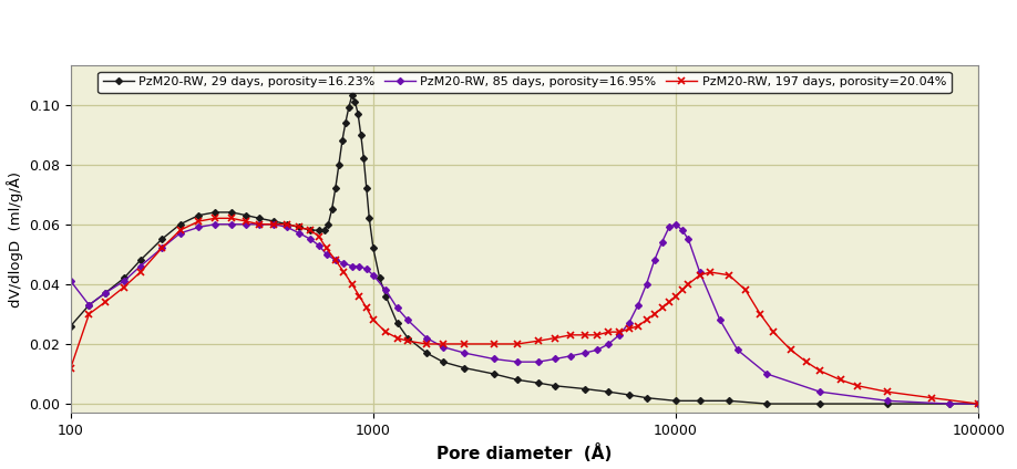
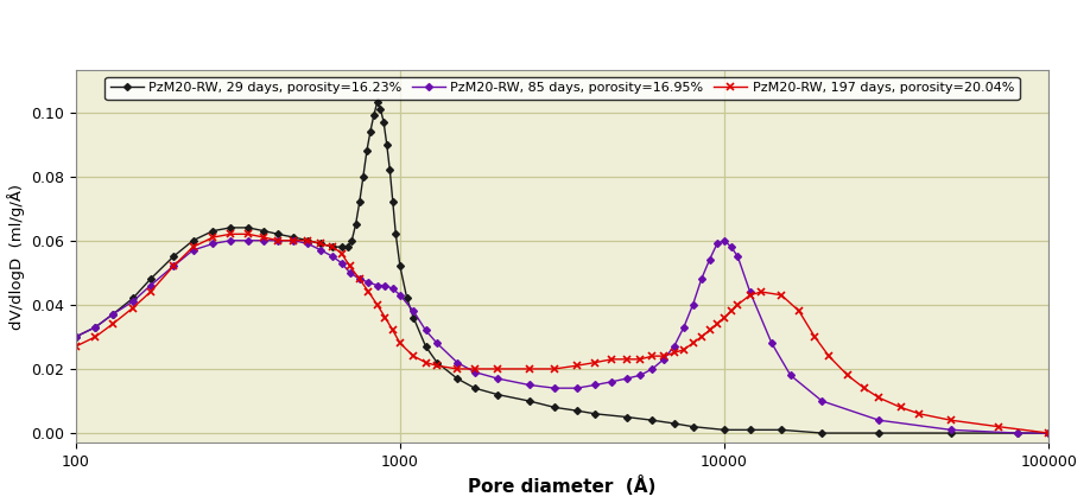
PzM20-RW, 29 days, porosity=16.23%/100: 0.026 -> 0.030
PzM20-RW, 85 days, porosity=16.95%/100: 0.041 -> 0.030
PzM20-RW, 197 days, porosity=20.04%/100: 0.012 -> 0.027
